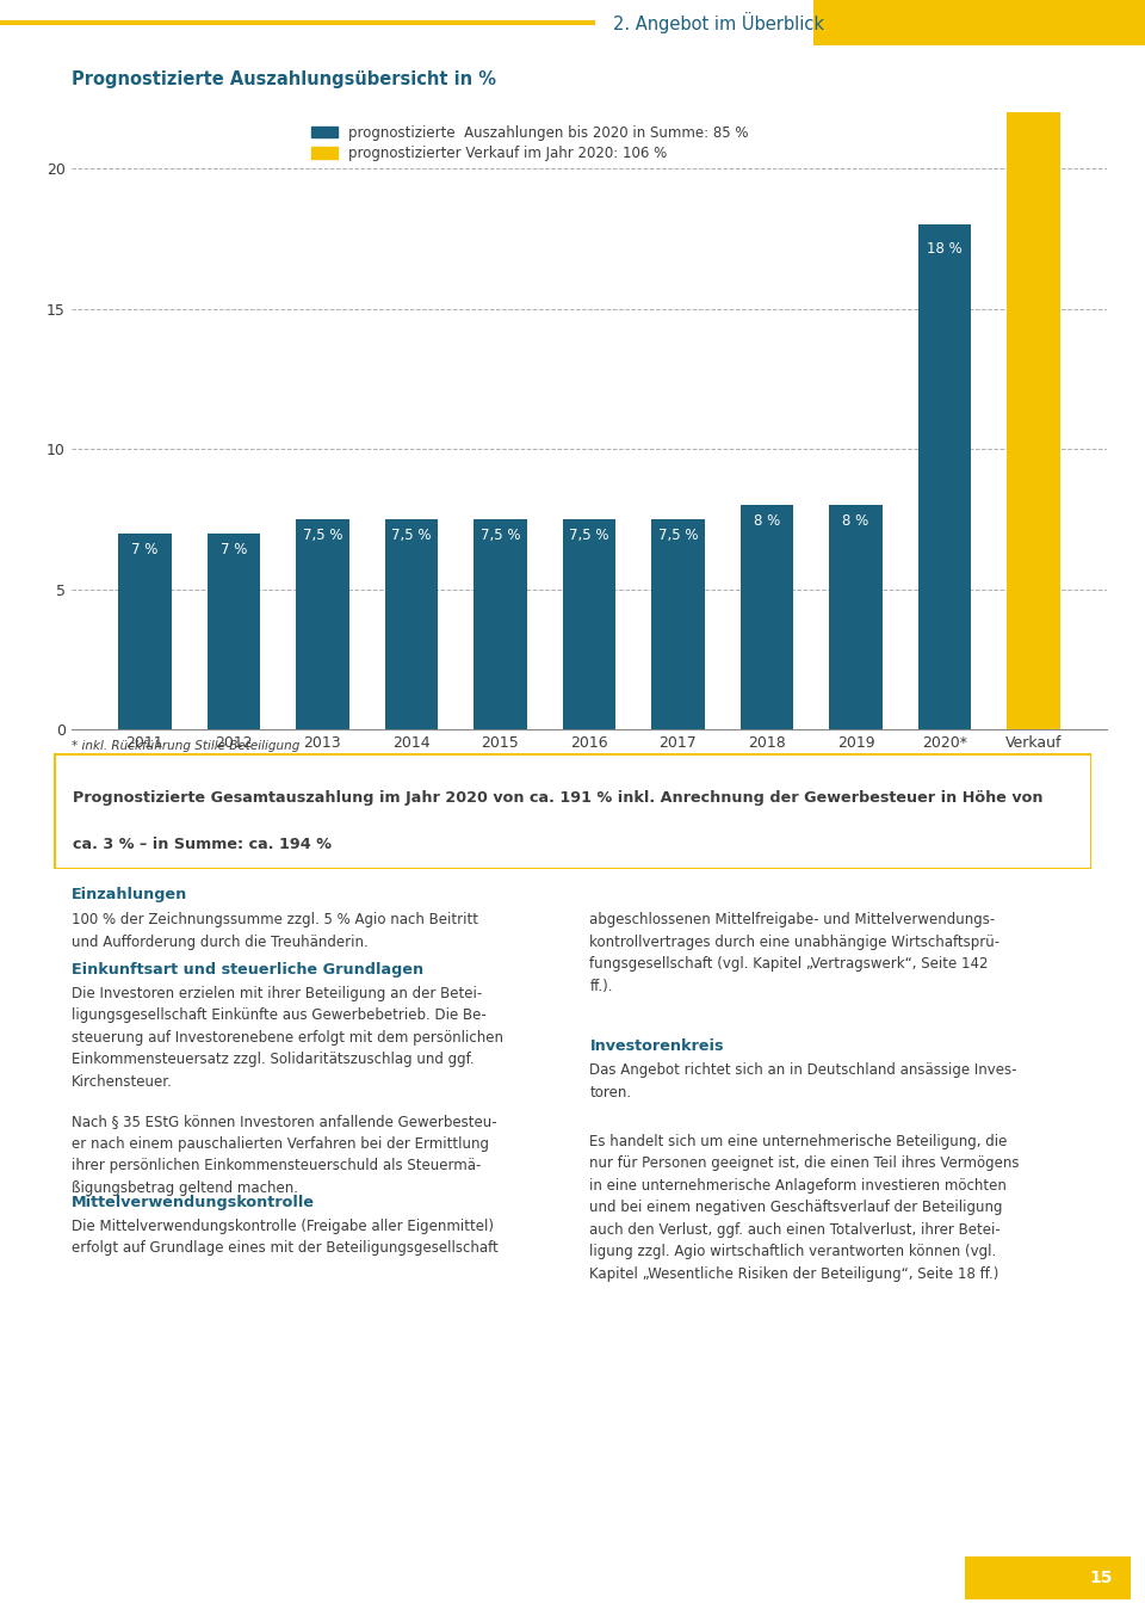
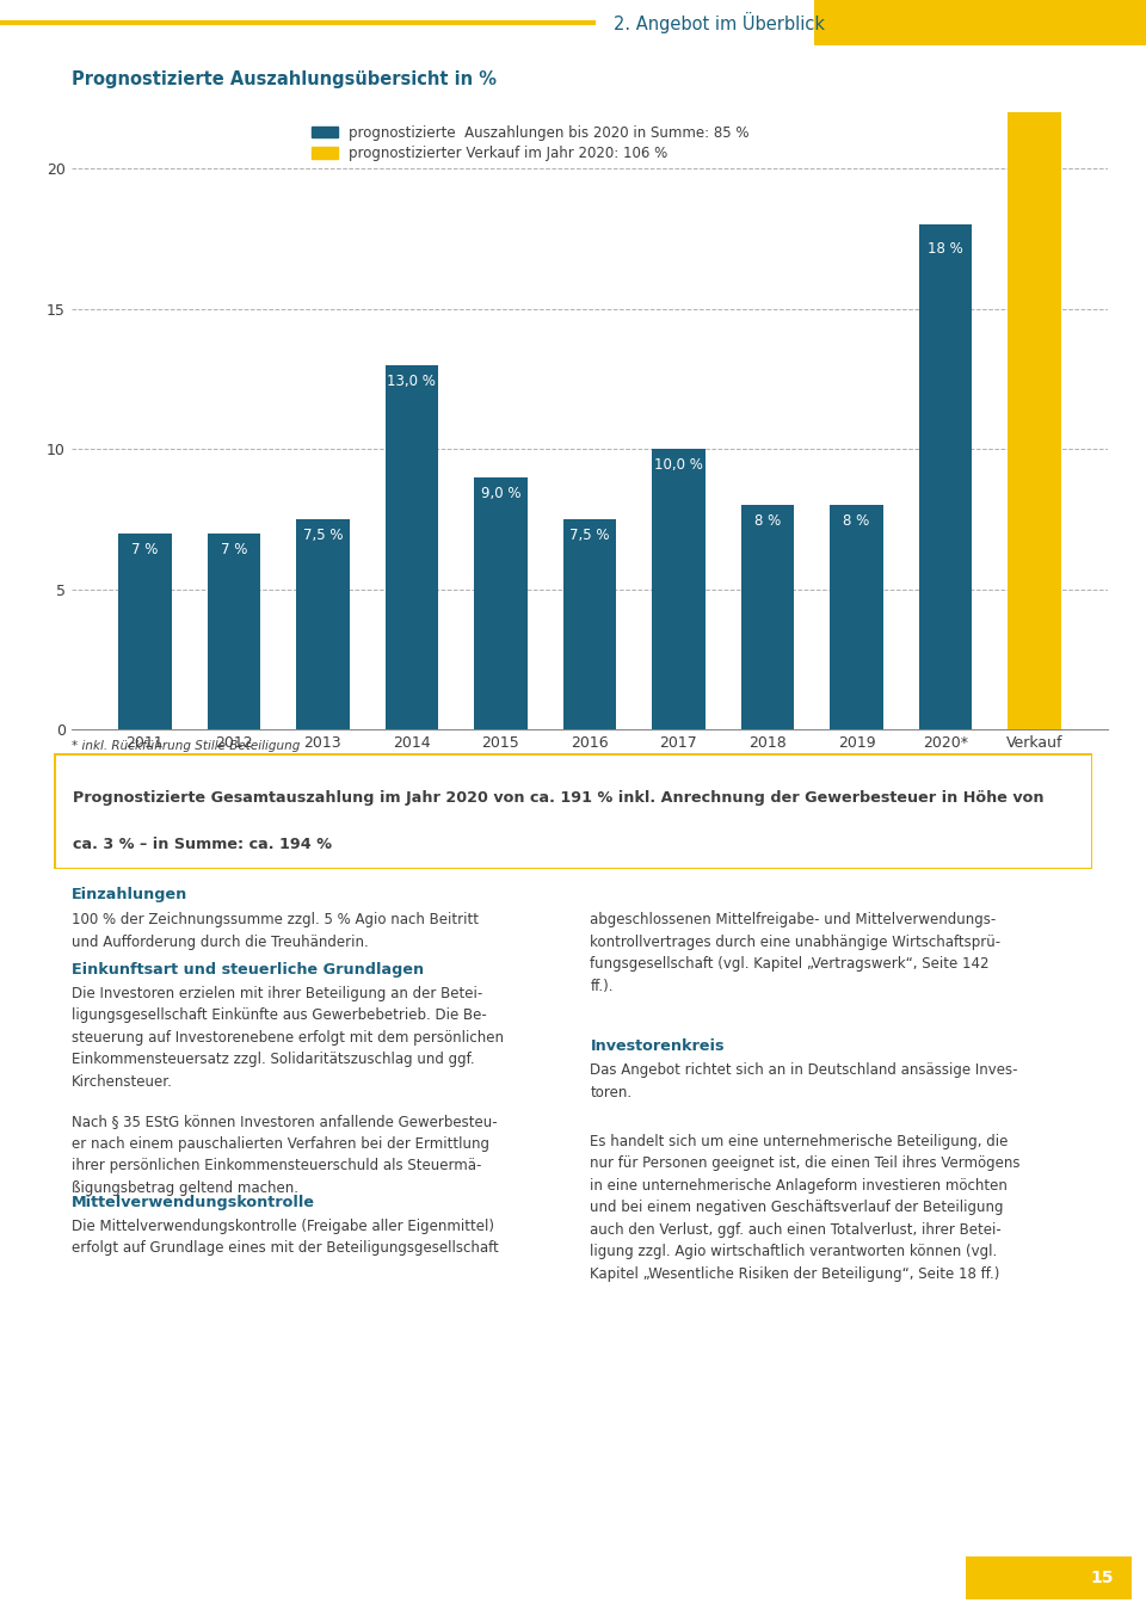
2014: 7,5 -> 13,0
2015: 7,5 -> 9,0
2017: 7,5 -> 10,0
